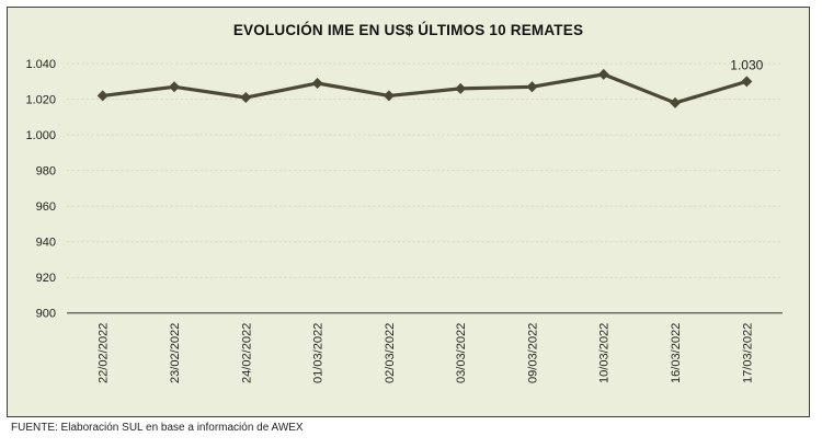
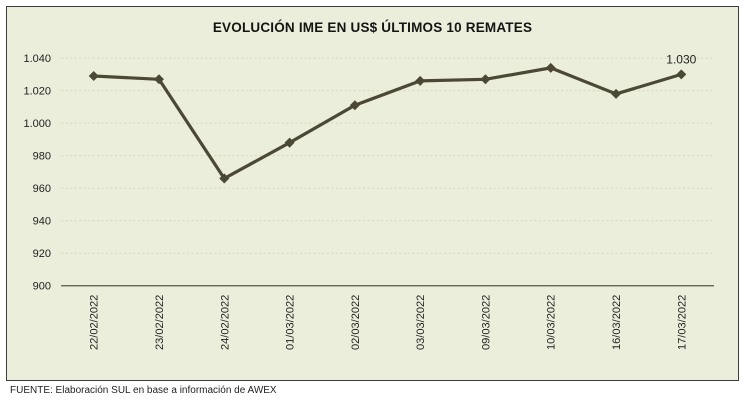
22/02/2022: 1022 -> 1029
24/02/2022: 1021 -> 966
01/03/2022: 1029 -> 988
02/03/2022: 1022 -> 1011
